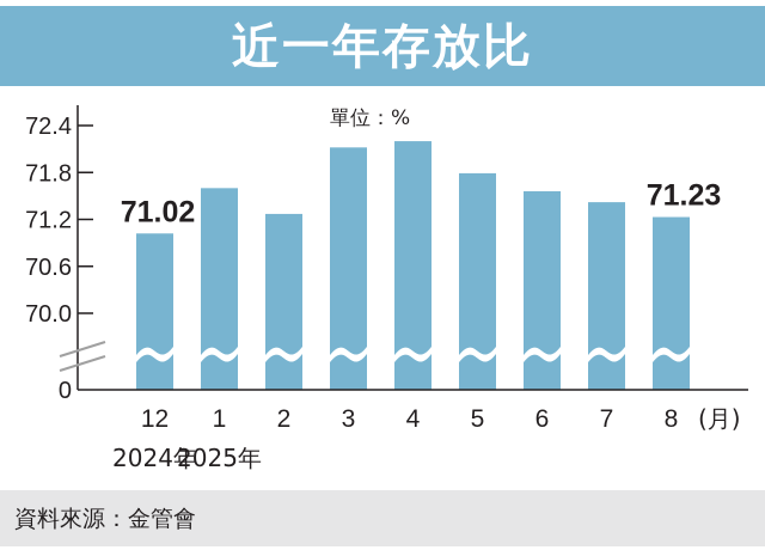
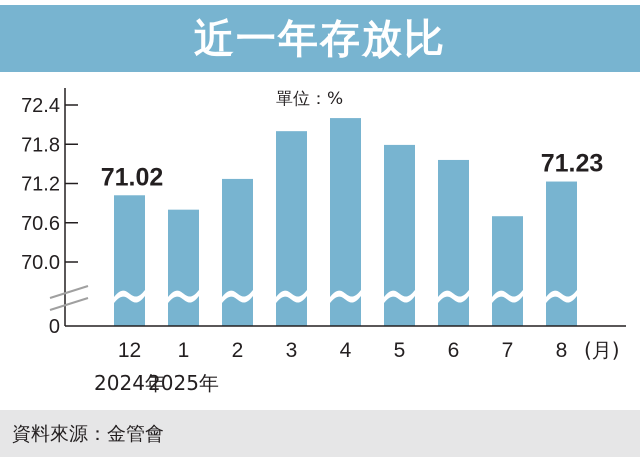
1: 71.6 -> 70.8
3: 72.1 -> 72.0
7: 71.4 -> 70.7
